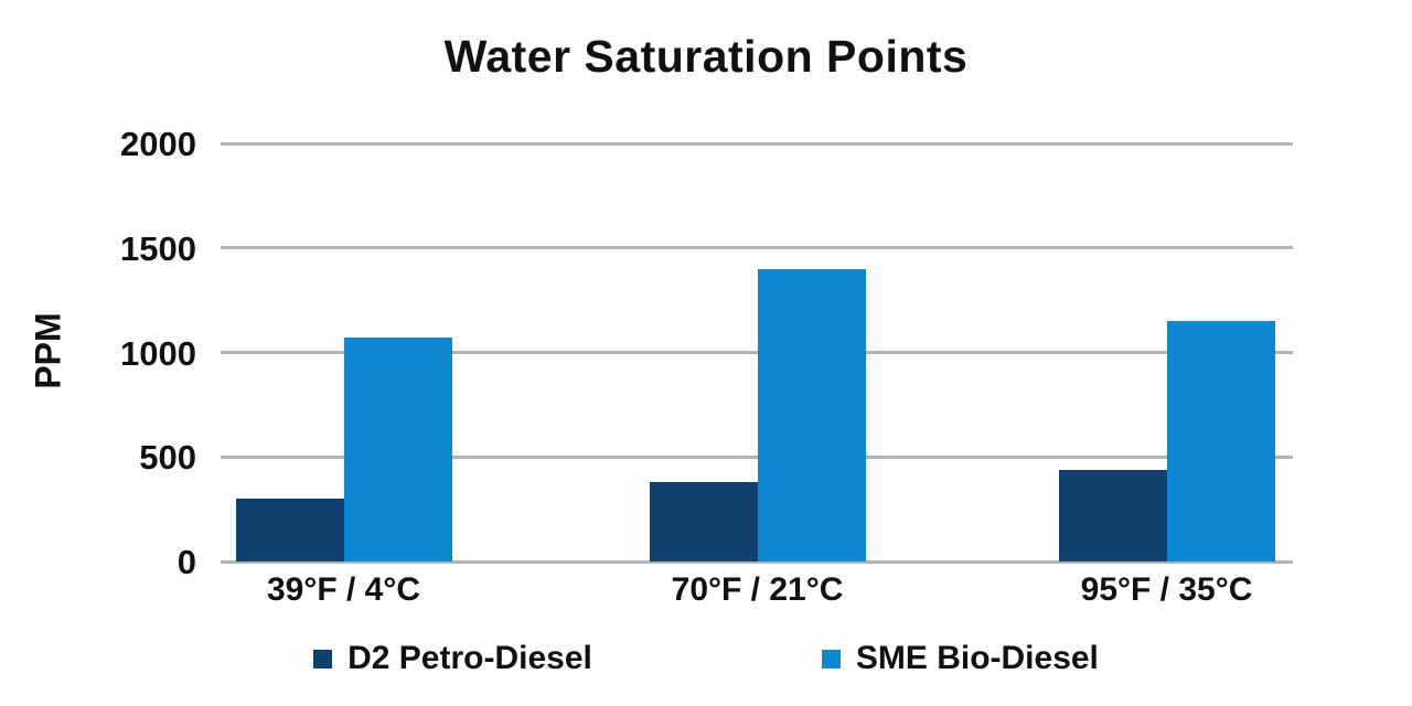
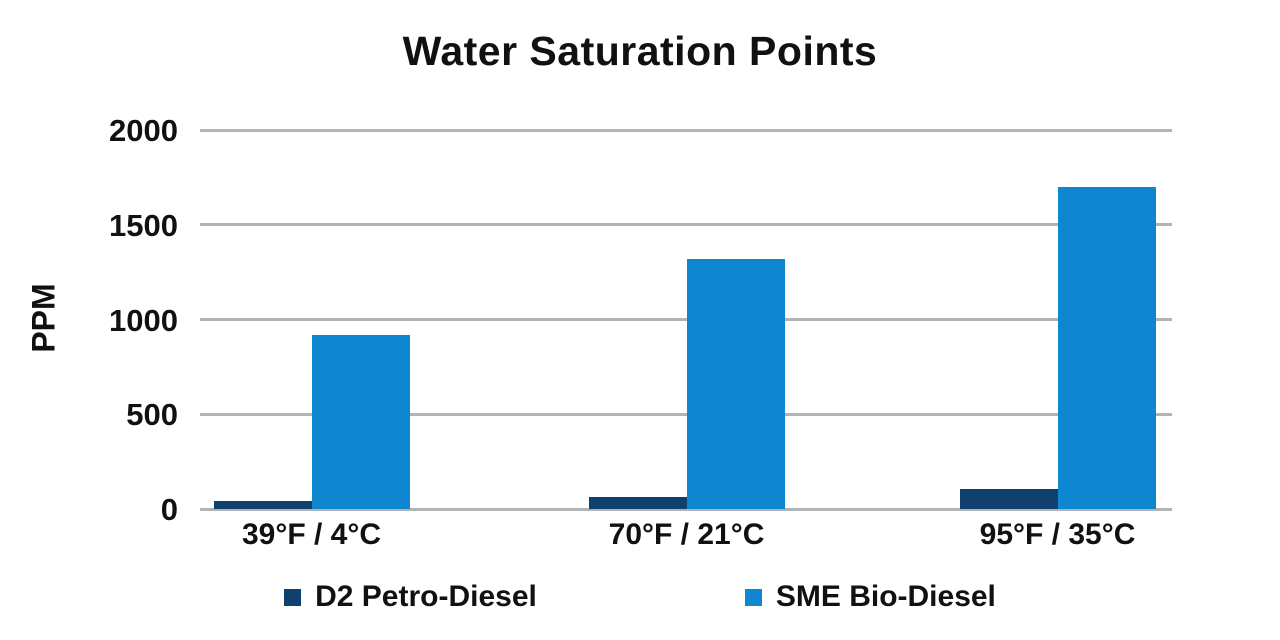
D2 Petro-Diesel/39°F / 4°C: 300 -> 40
SME Bio-Diesel/39°F / 4°C: 1070 -> 920
D2 Petro-Diesel/70°F / 21°C: 380 -> 60
SME Bio-Diesel/70°F / 21°C: 1400 -> 1320
D2 Petro-Diesel/95°F / 35°C: 440 -> 100
SME Bio-Diesel/95°F / 35°C: 1150 -> 1700
